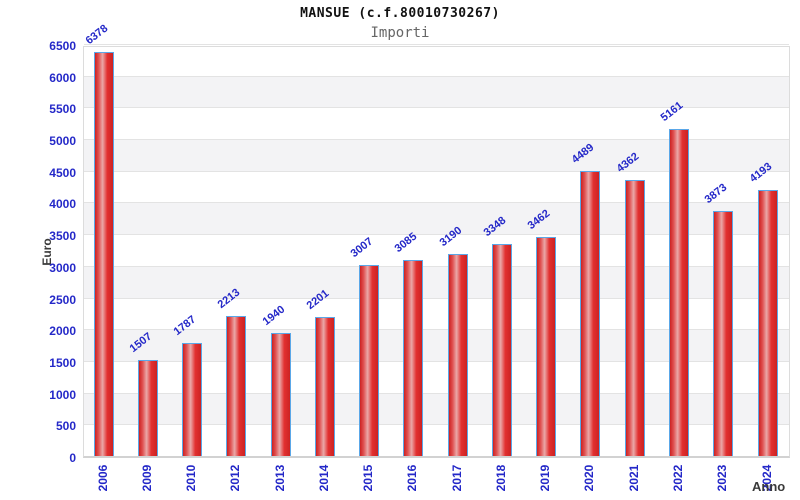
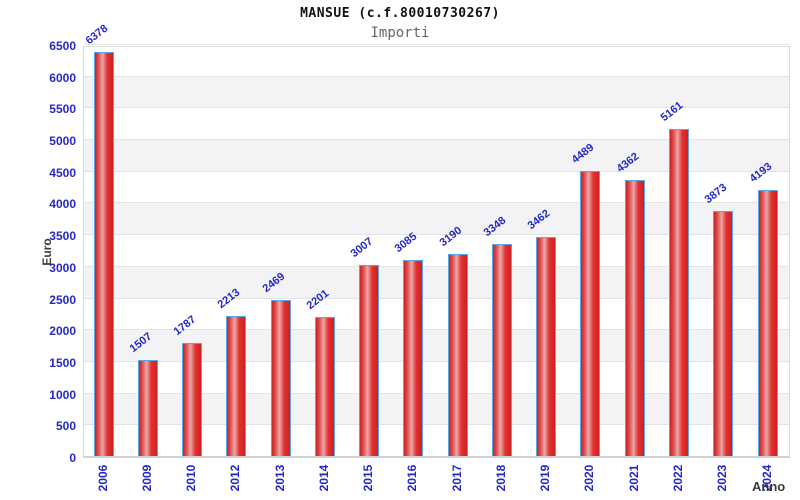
2013: 1940 -> 2469
